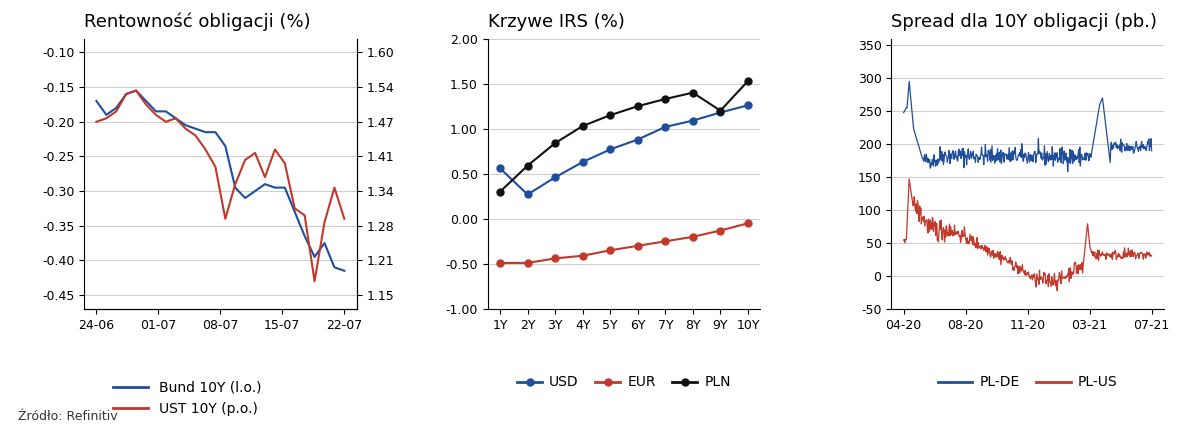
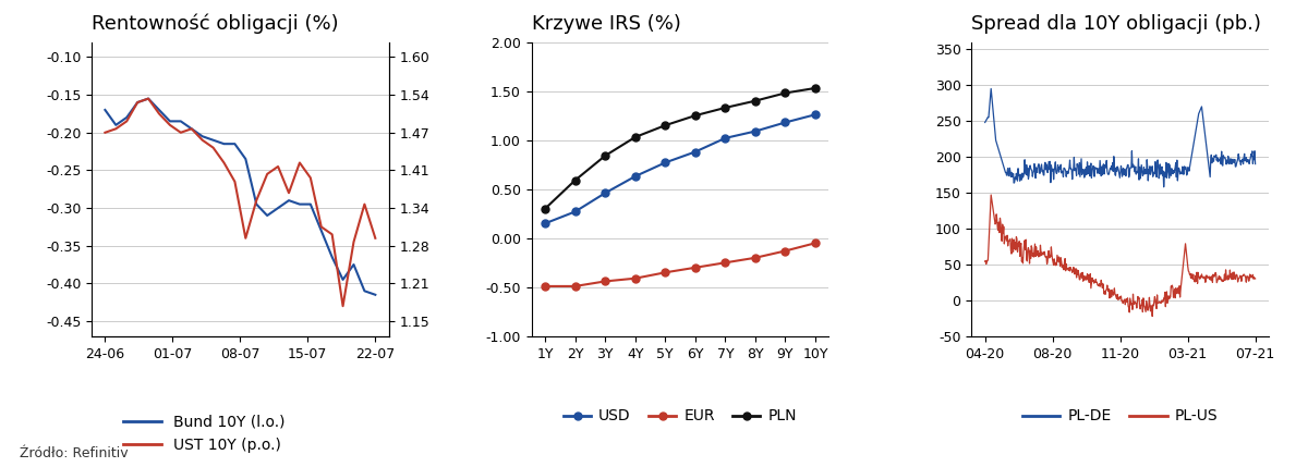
Krzywe IRS (%)/USD/1Y: 0.56 -> 0.15
Krzywe IRS (%)/PLN/9Y: 1.20 -> 1.48
